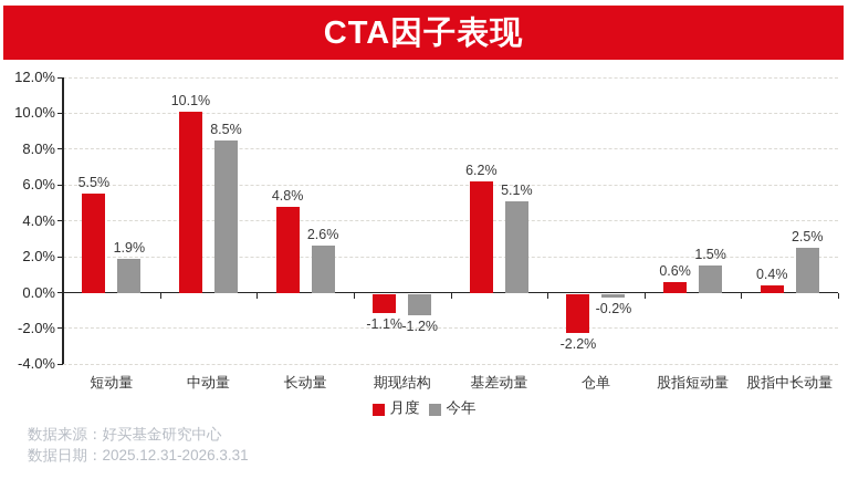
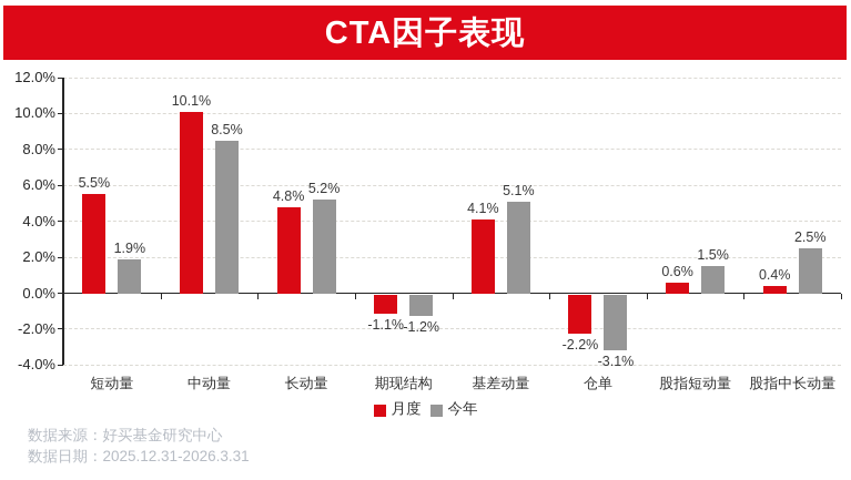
今年/长动量: 2.6% -> 5.2%
月度/基差动量: 6.2% -> 4.1%
今年/仓单: -0.2% -> -3.1%
